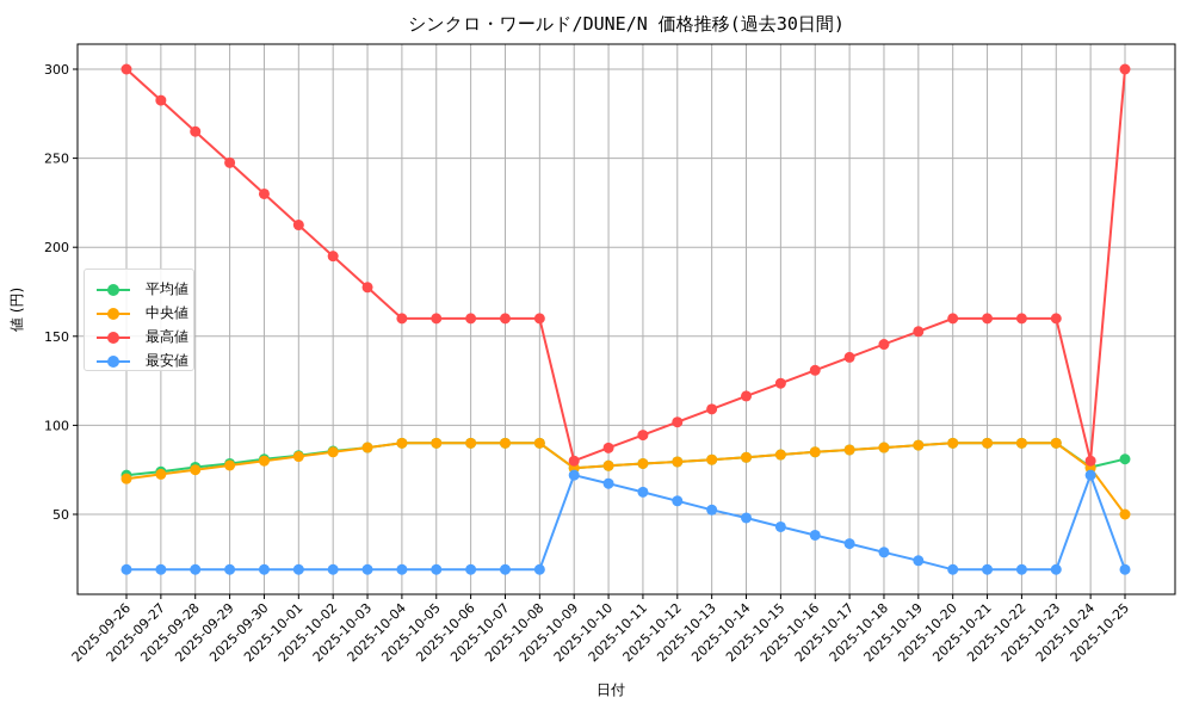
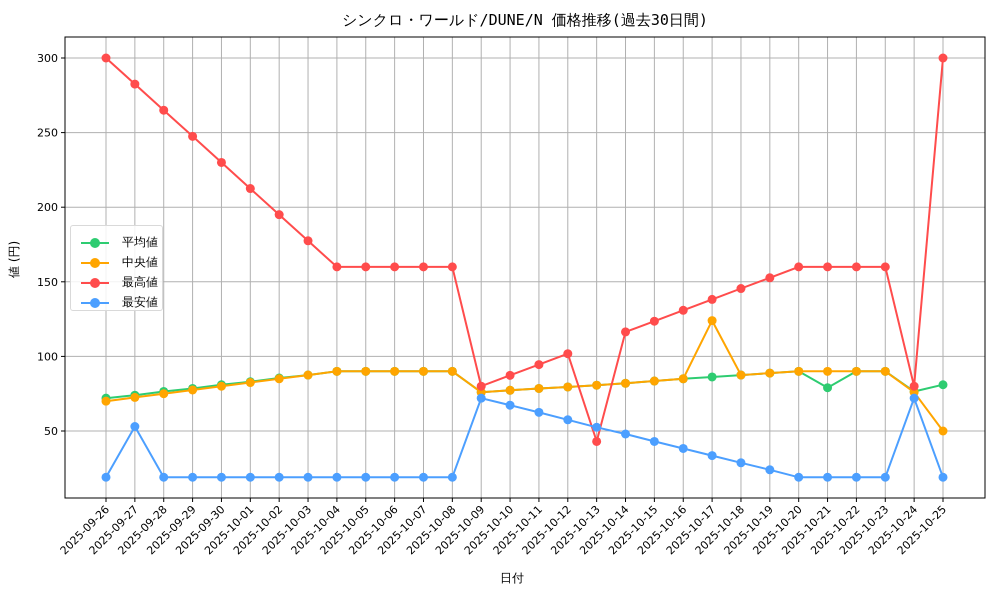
最安値/2025-09-27: 19 -> 53
最高値/2025-10-13: 109 -> 43
中央値/2025-10-17: 86 -> 124
平均値/2025-10-21: 90 -> 79
